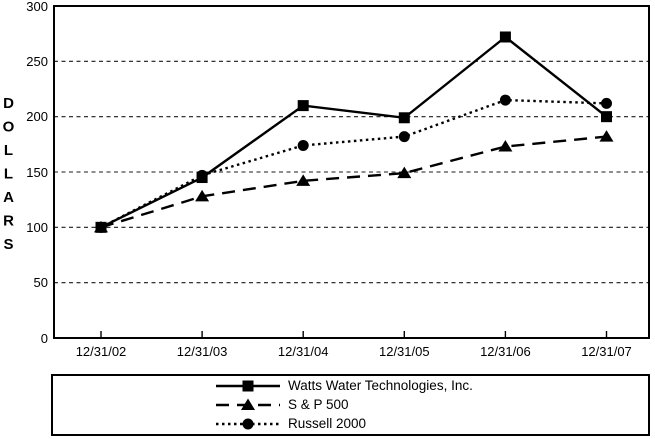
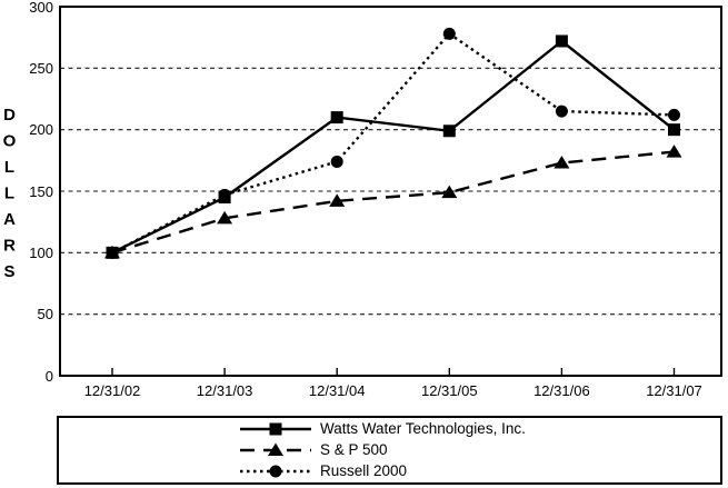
Russell 2000/12/31/05: 182 -> 278
